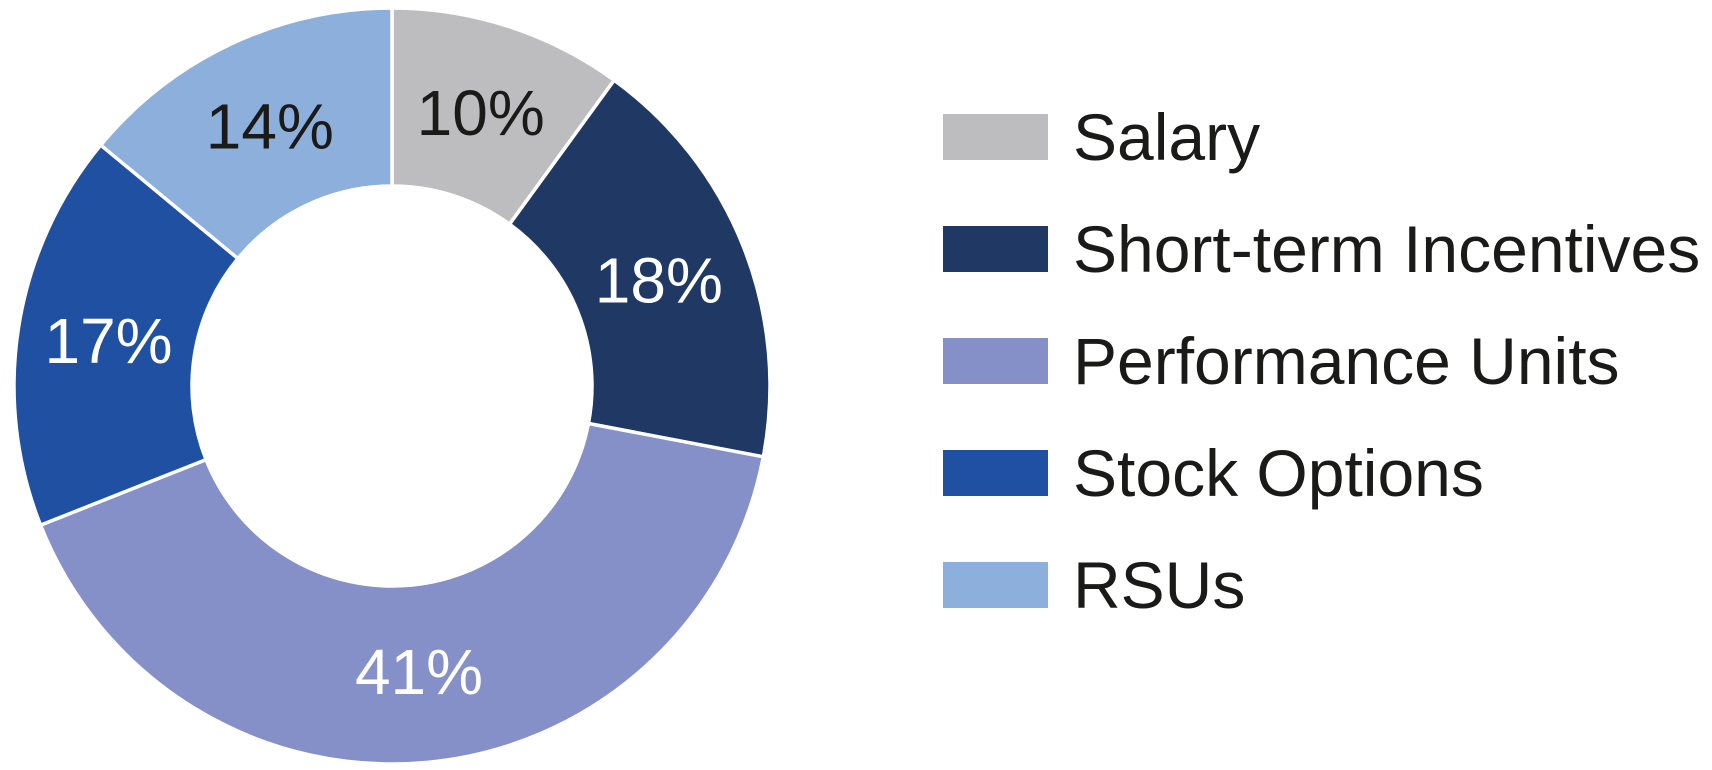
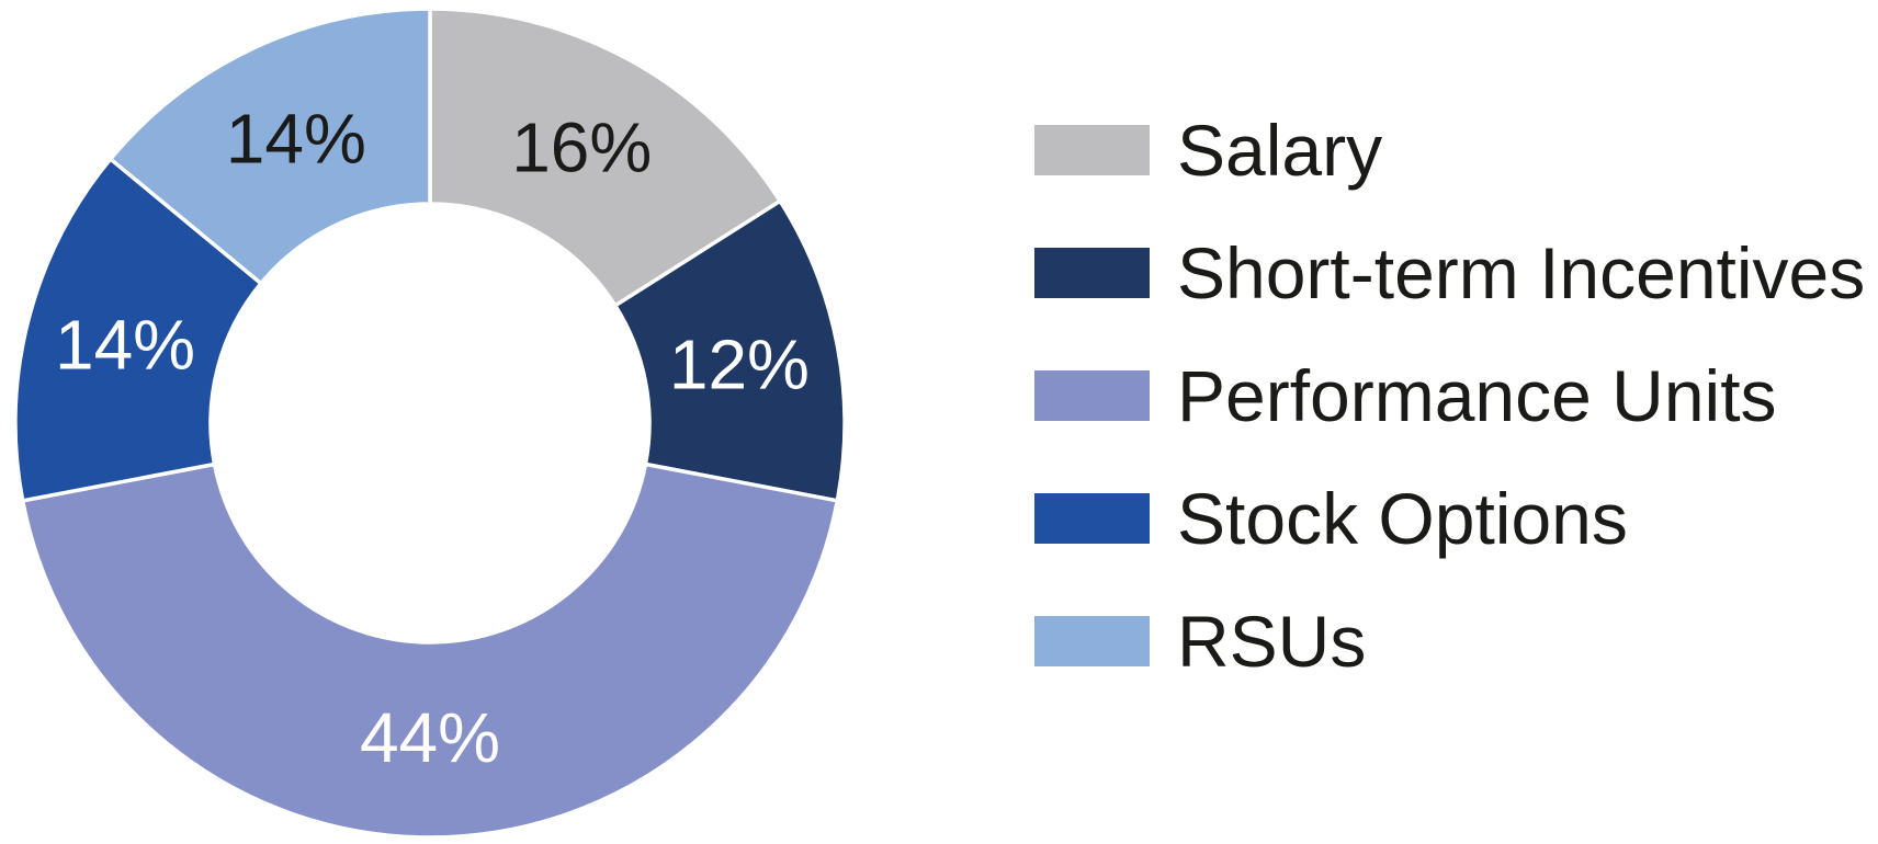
Salary: 10% -> 16%
Short-term Incentives: 18% -> 12%
Performance Units: 41% -> 44%
Stock Options: 17% -> 14%
